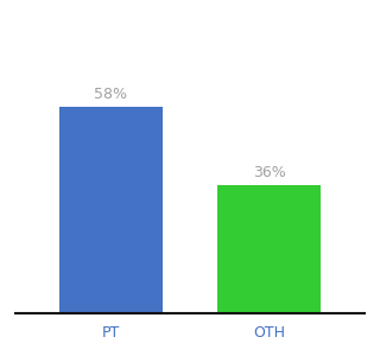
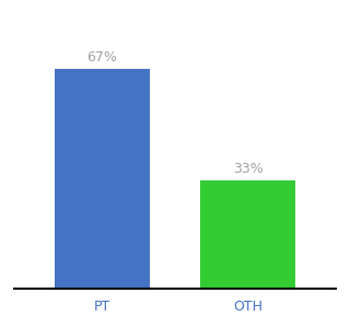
PT: 58% -> 67%
OTH: 36% -> 33%
